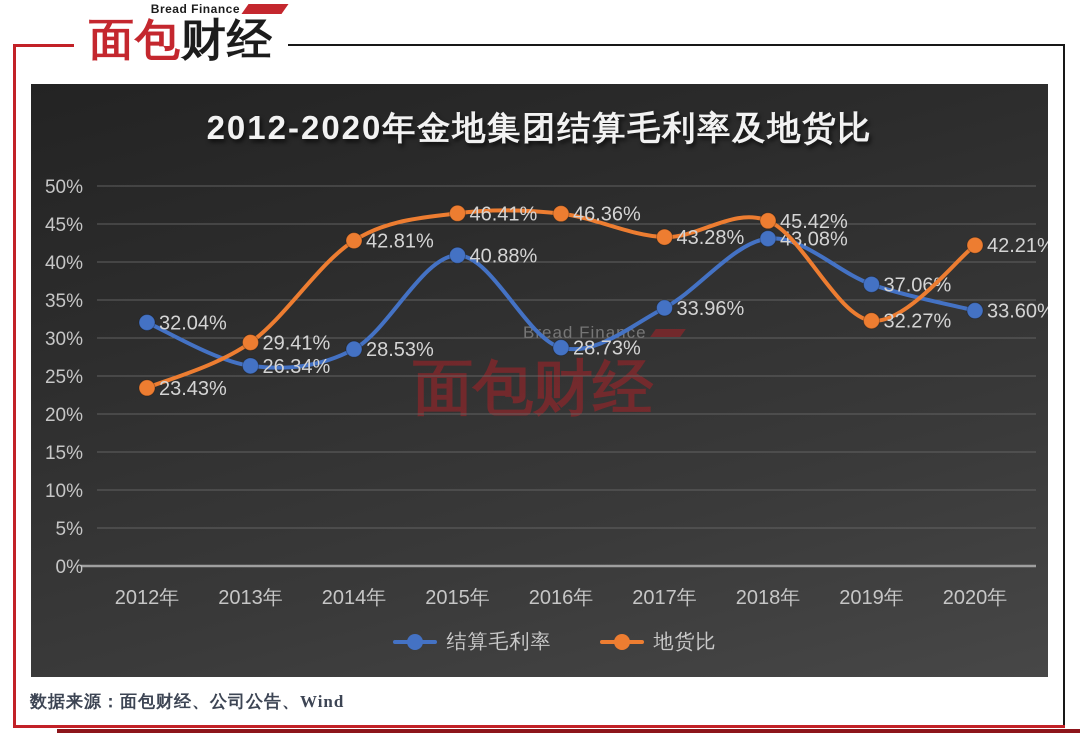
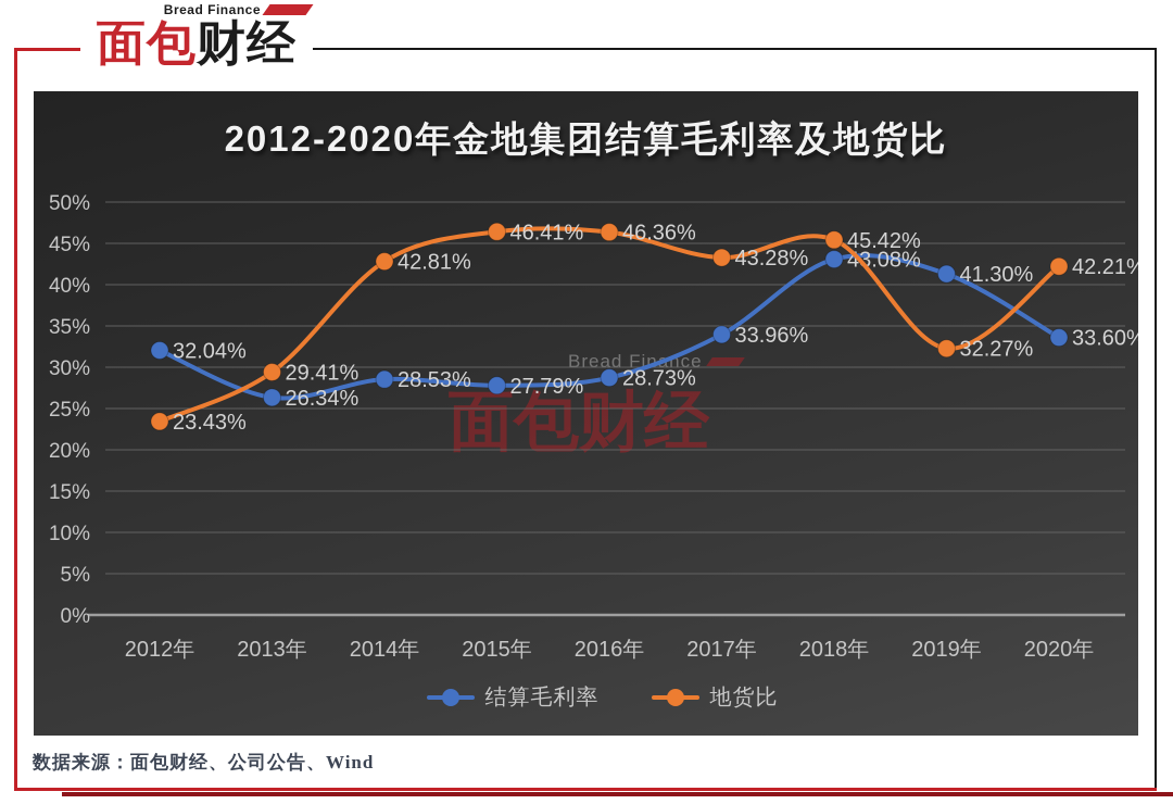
结算毛利率/2015年: 40.88% -> 27.79%
结算毛利率/2019年: 37.06% -> 41.30%
